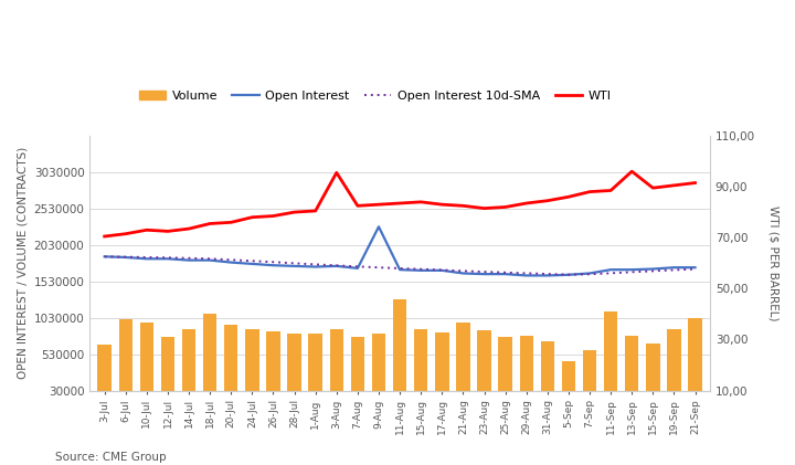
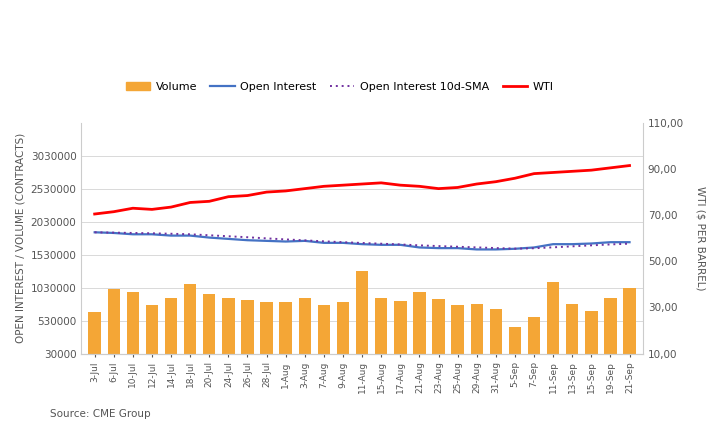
WTI/3-Aug: 95,5 -> 81,5
Open Interest/9-Aug: 2280000 -> 1710000
WTI/13-Sep: 96,0 -> 89,0
